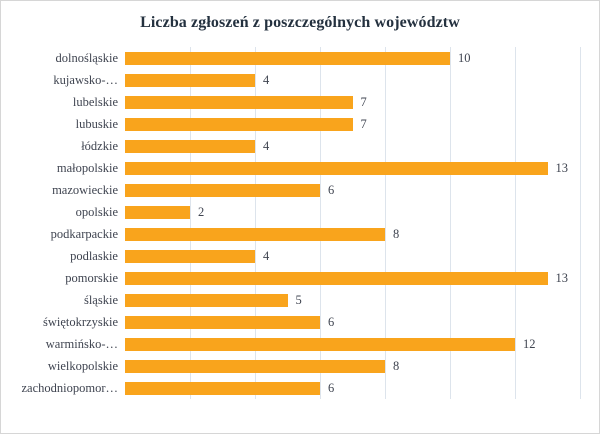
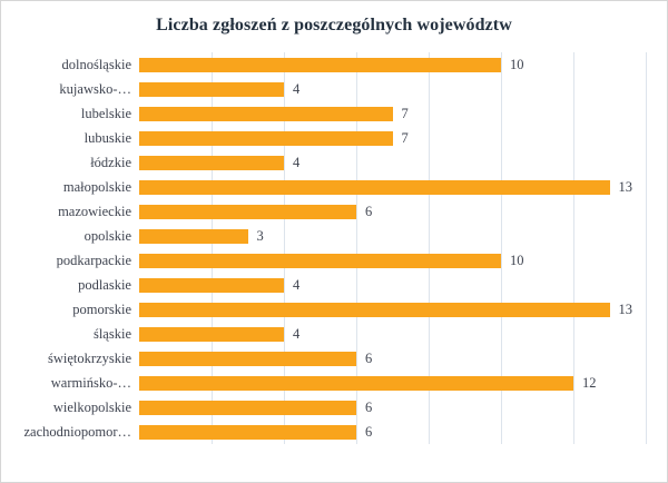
opolskie: 2 -> 3
podkarpackie: 8 -> 10
śląskie: 5 -> 4
wielkopolskie: 8 -> 6
